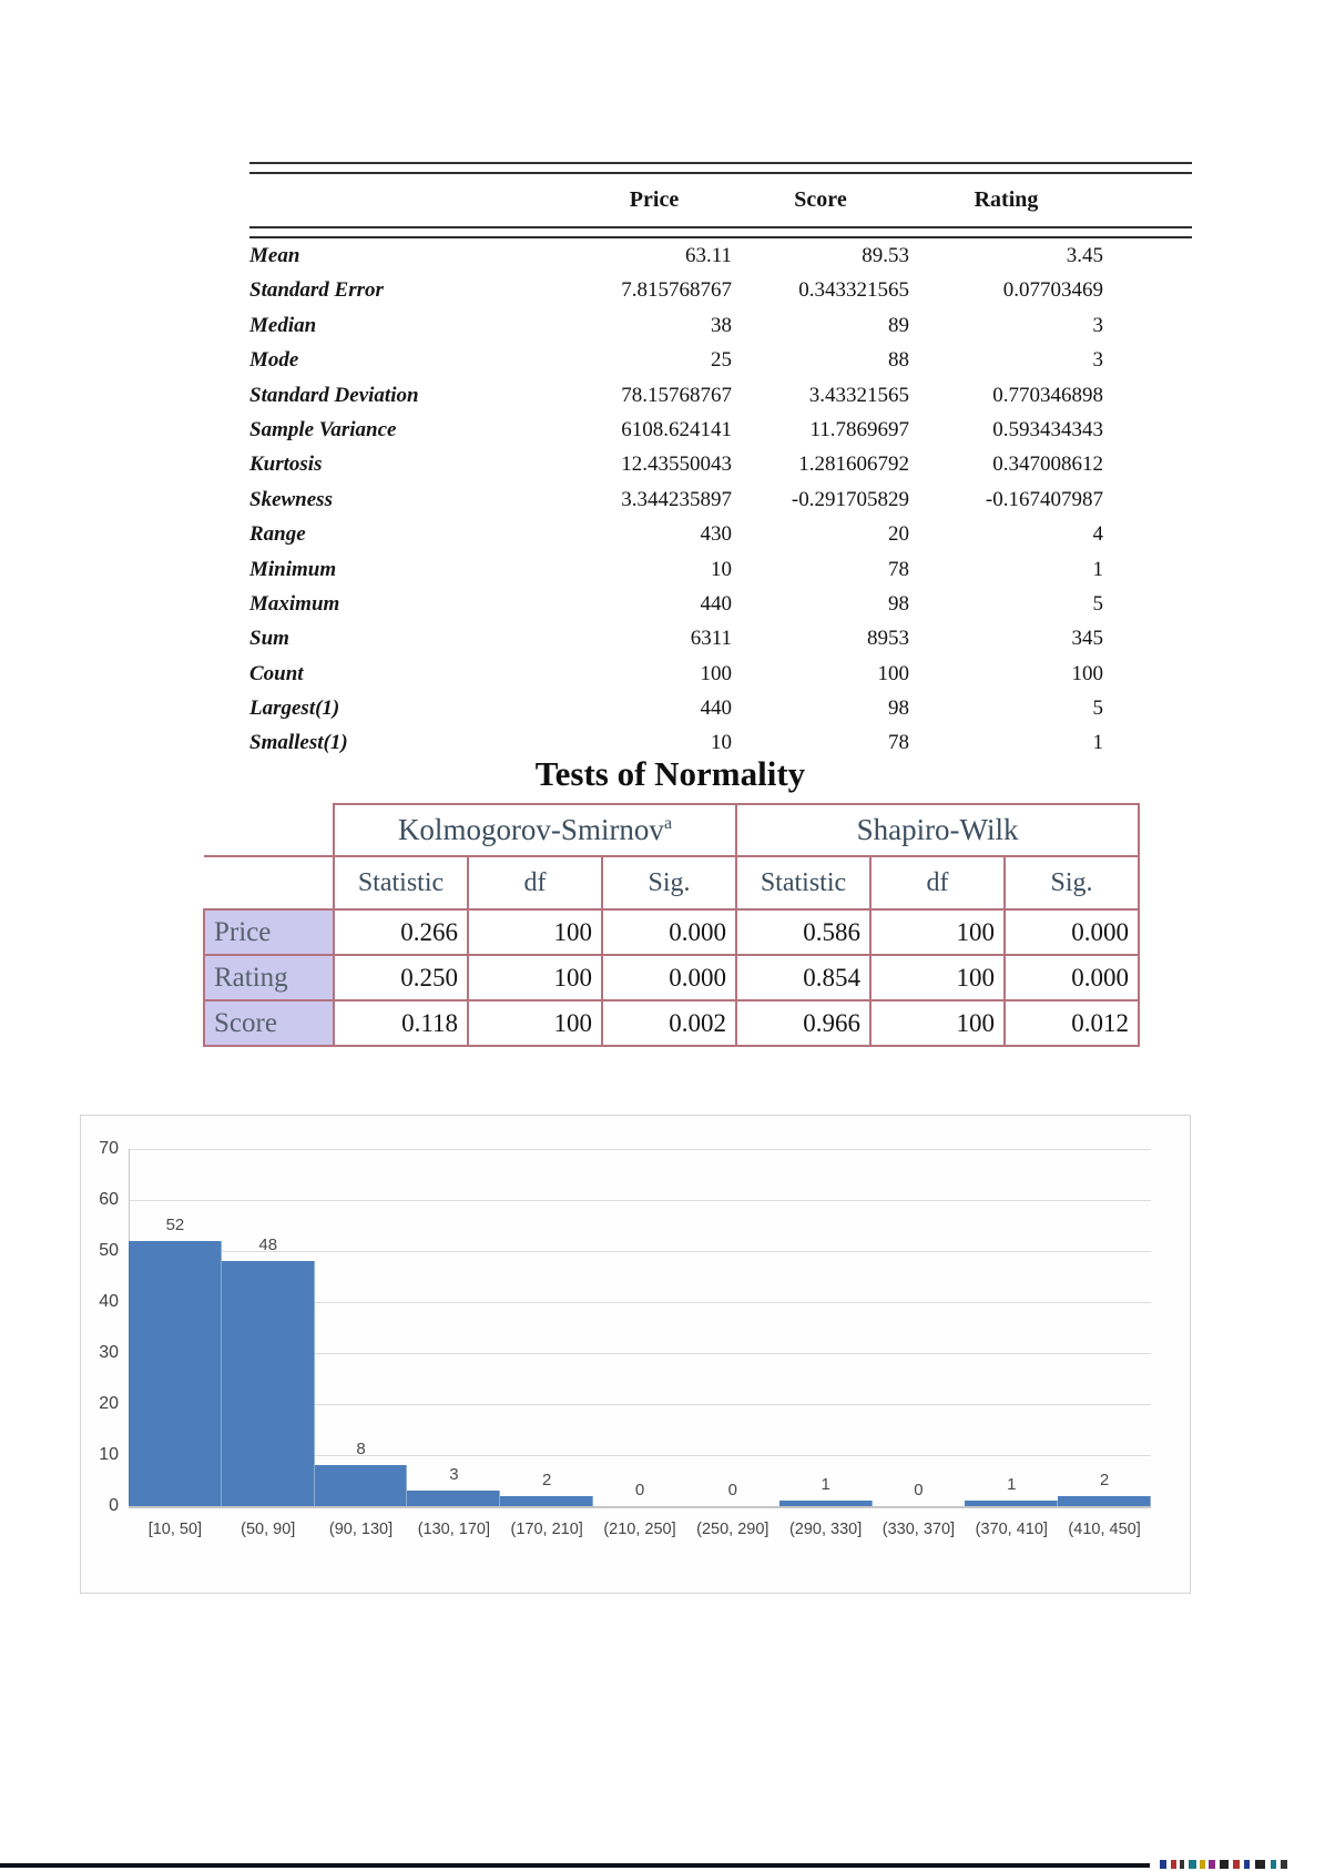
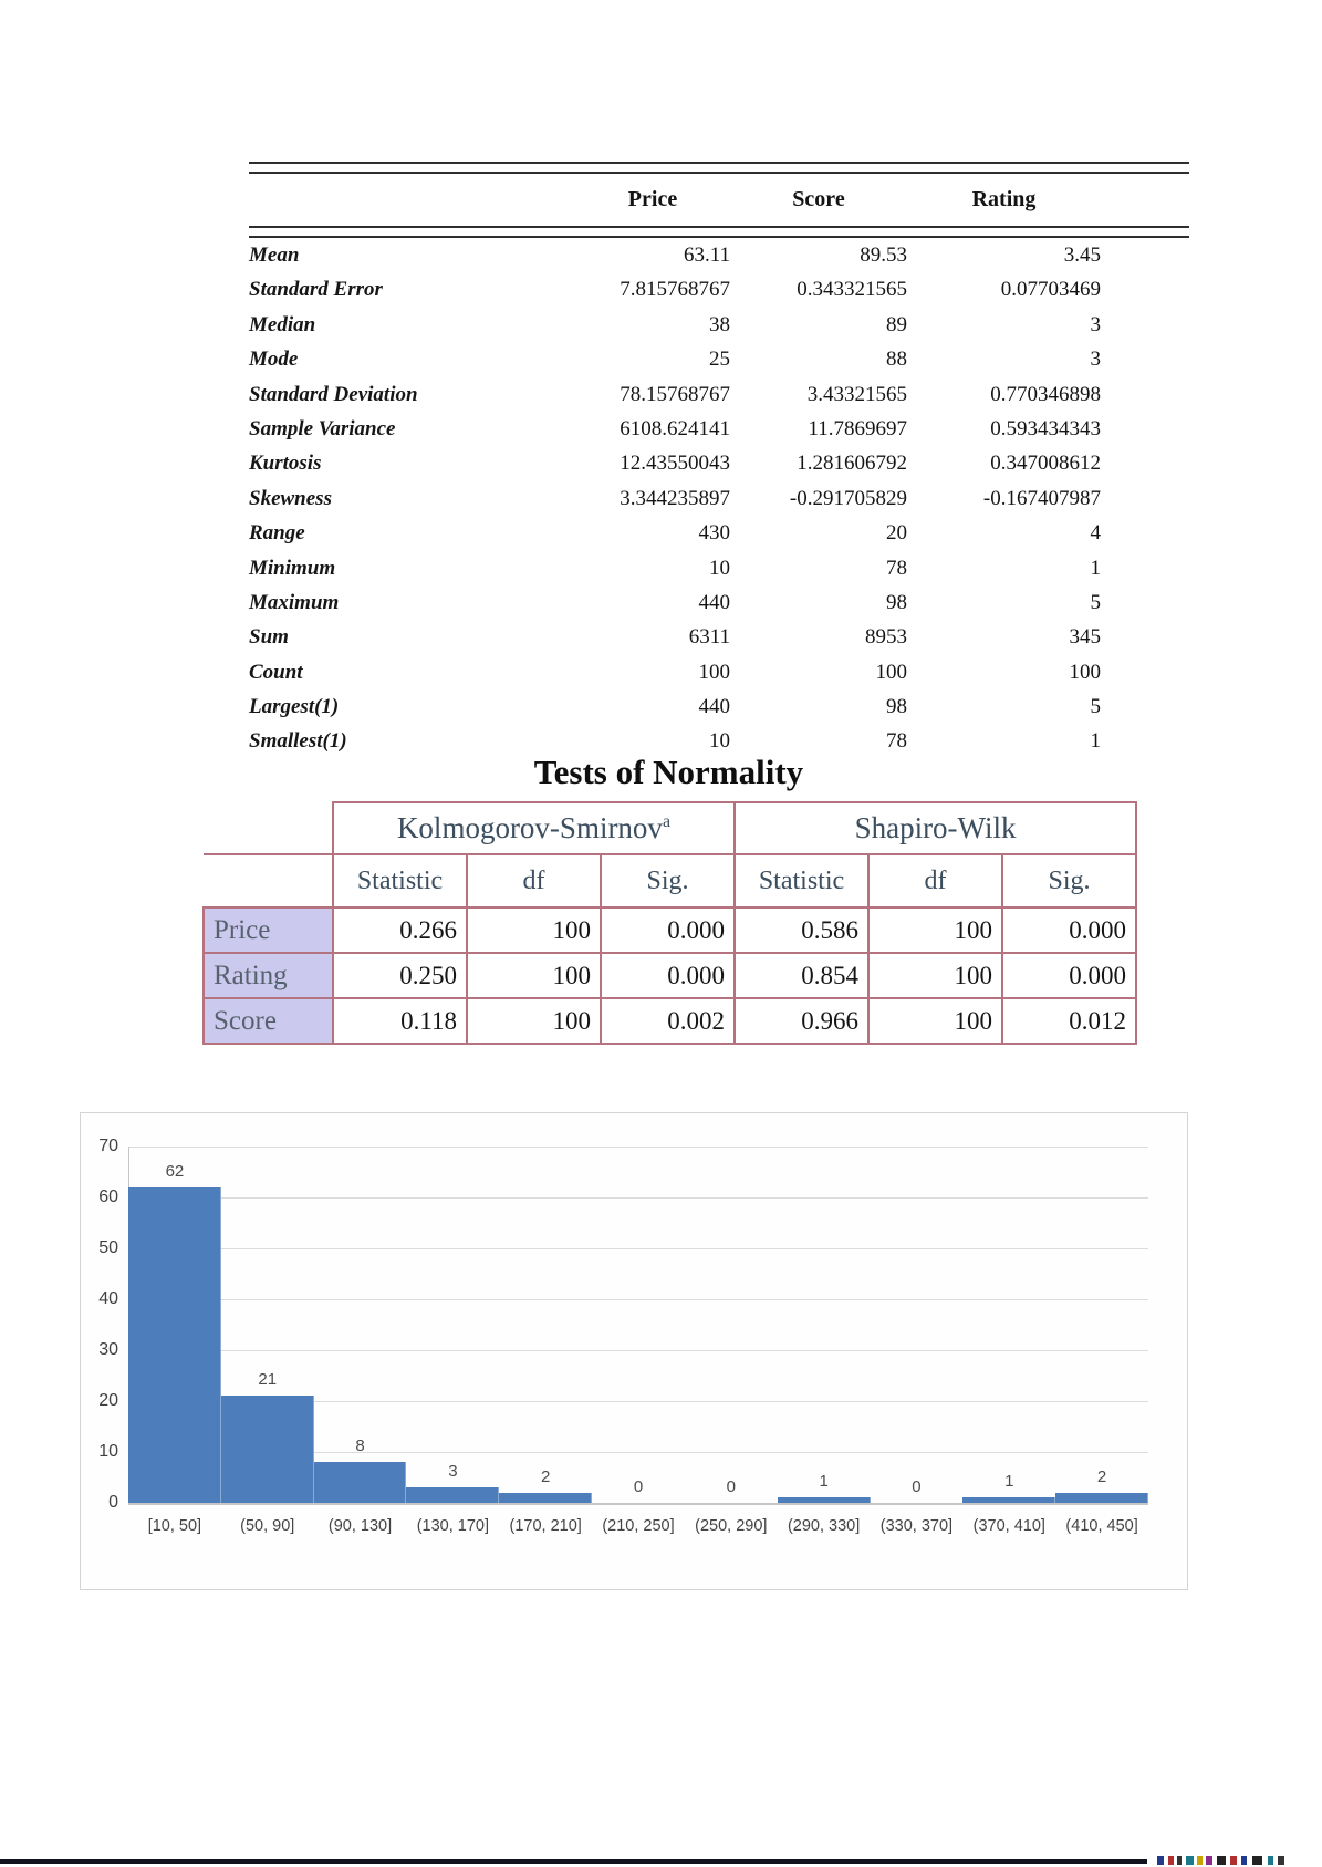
[10, 50]: 52 -> 62
(50, 90]: 48 -> 21
